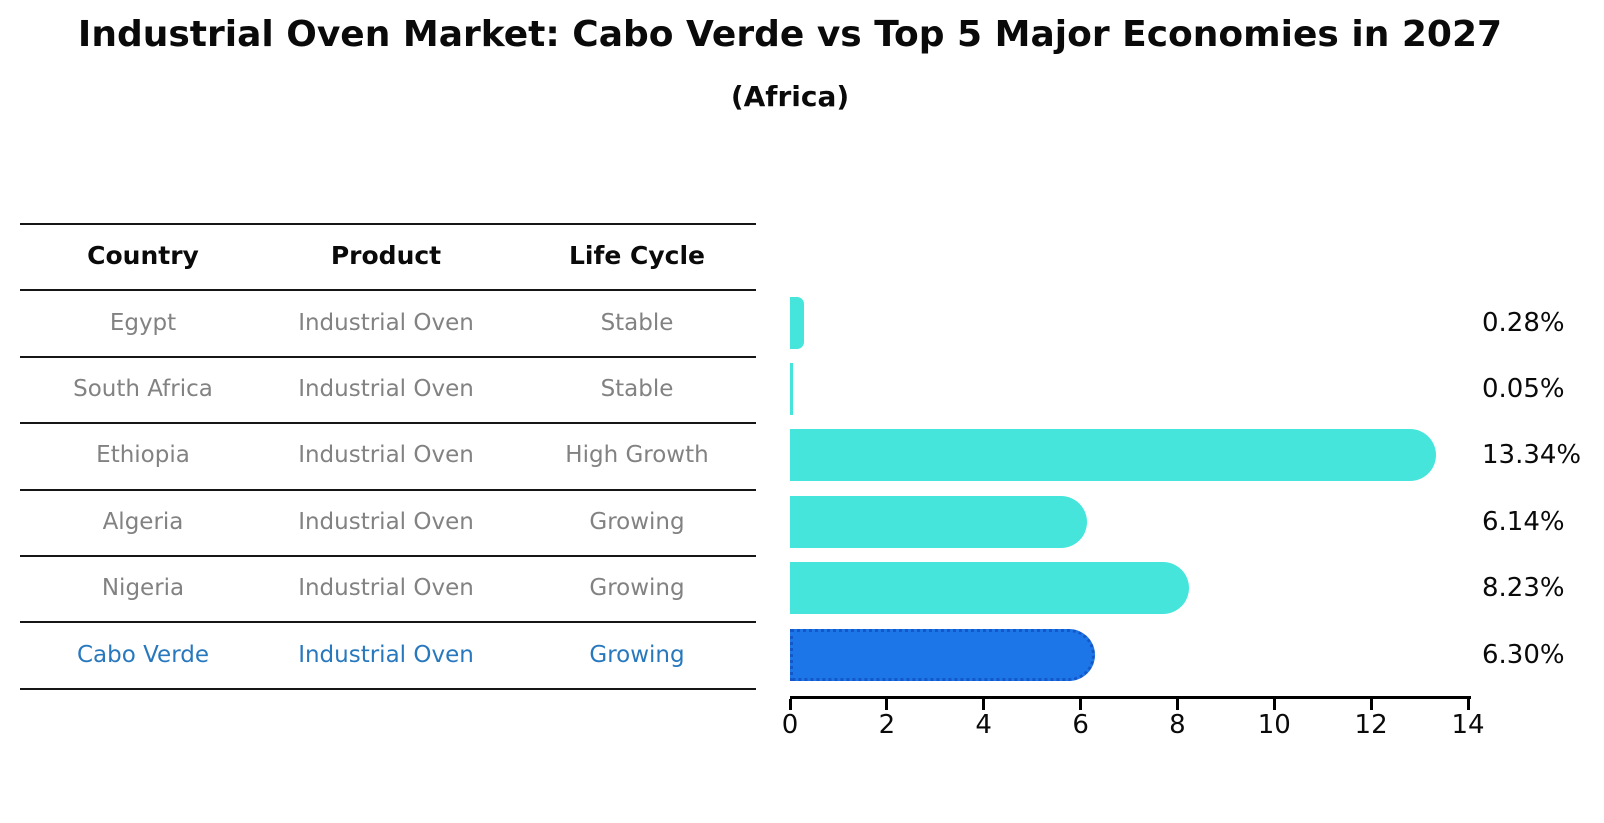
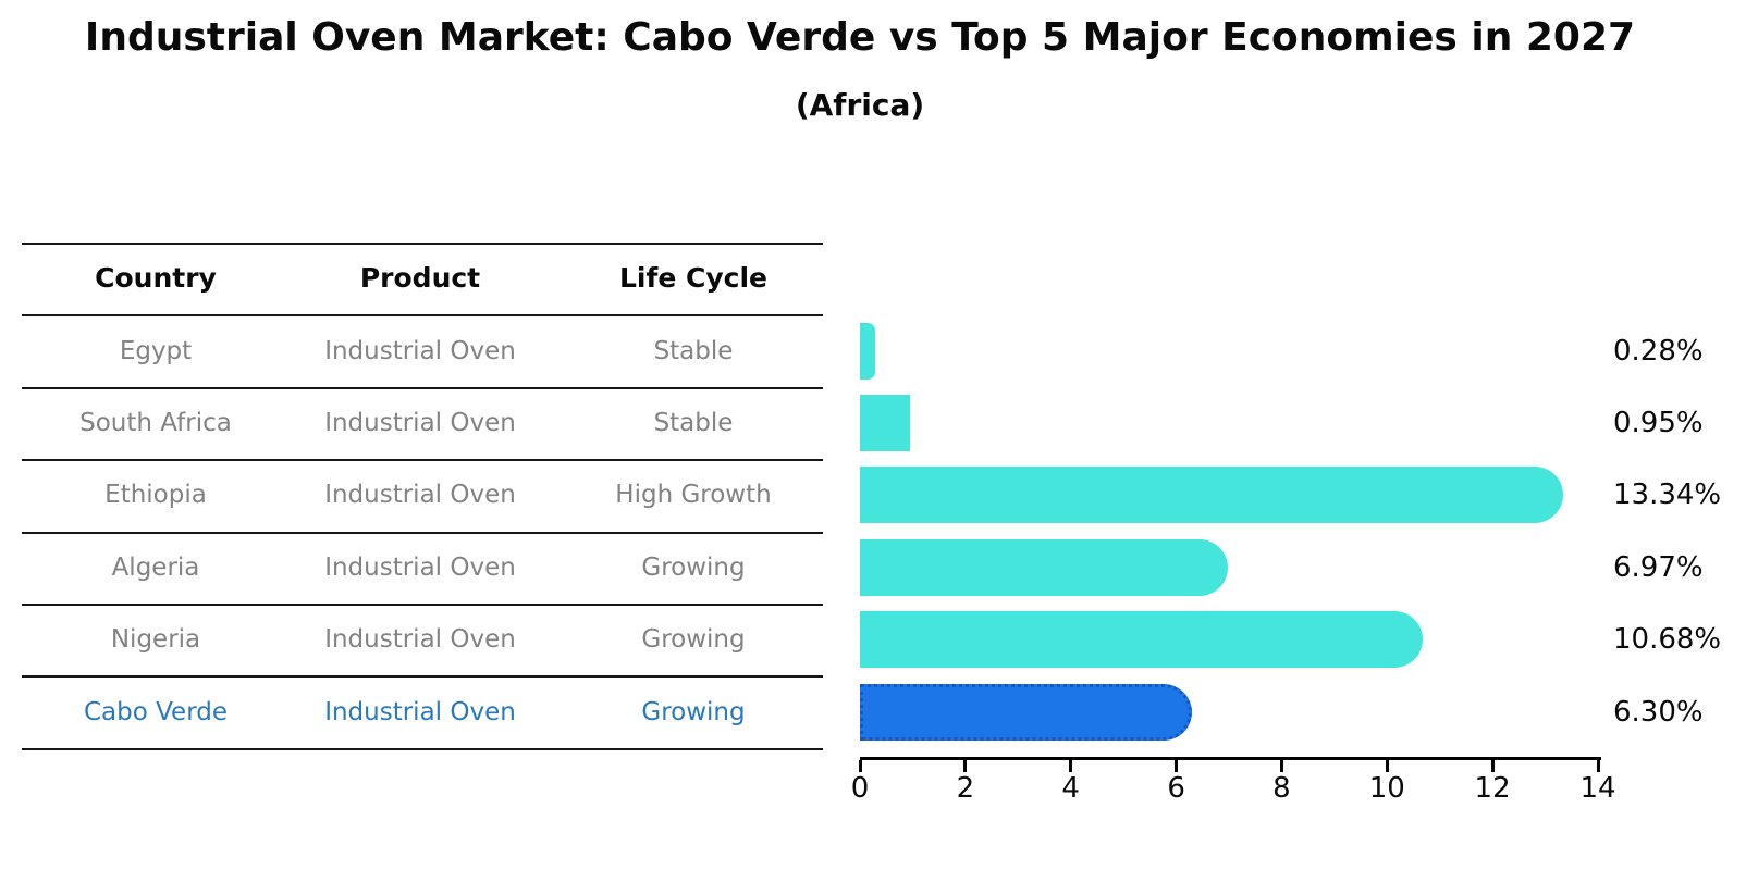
South Africa: 0.05% -> 0.95%
Algeria: 6.14% -> 6.97%
Nigeria: 8.23% -> 10.68%
